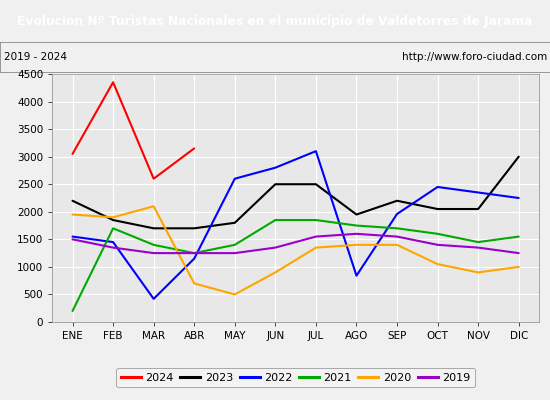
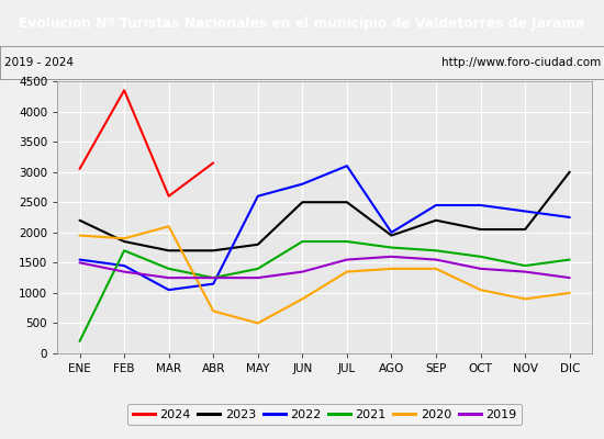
2022/MAR: 420 -> 1050
2022/AGO: 840 -> 2000
2022/SEP: 1960 -> 2450
